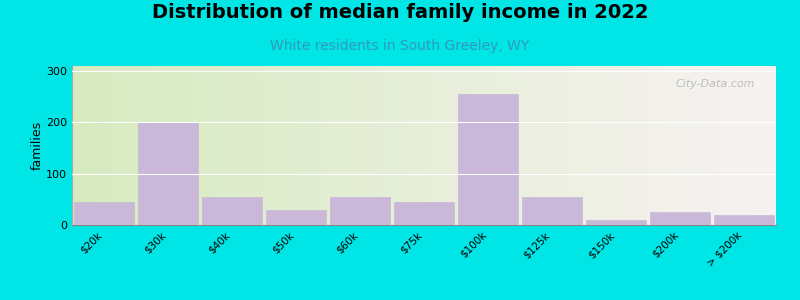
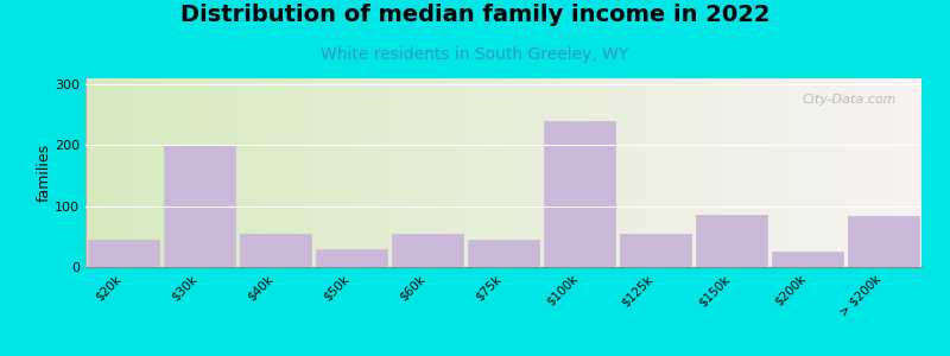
$100k: 255 -> 240
$150k: 10 -> 86
> $200k: 20 -> 84
